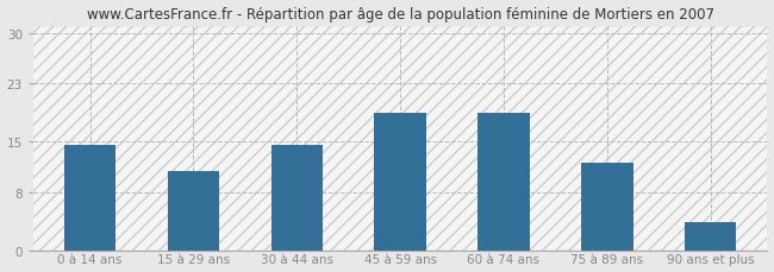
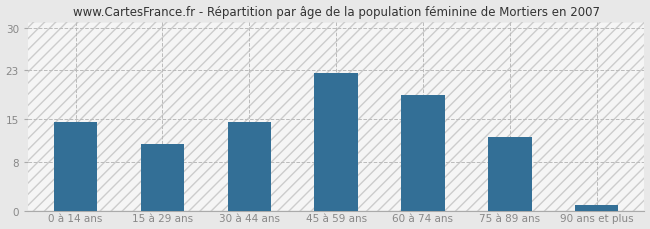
45 à 59 ans: 19.0 -> 22.5
90 ans et plus: 3.8 -> 1.0
